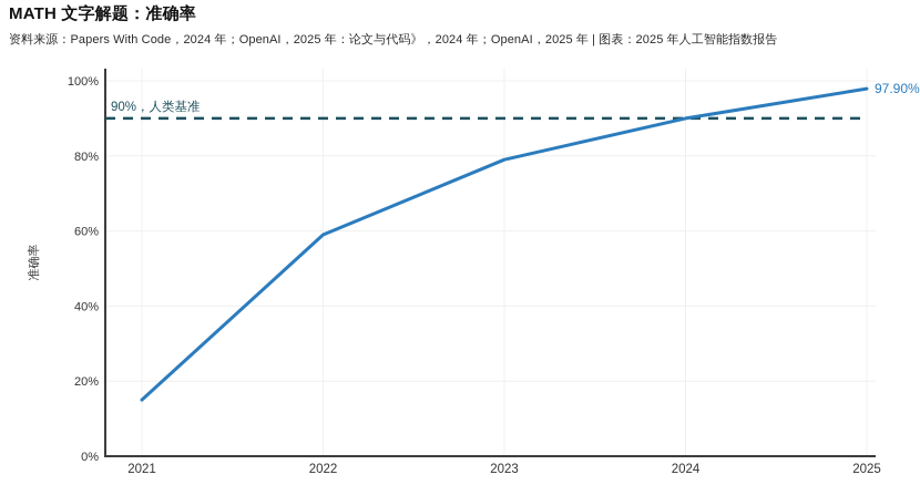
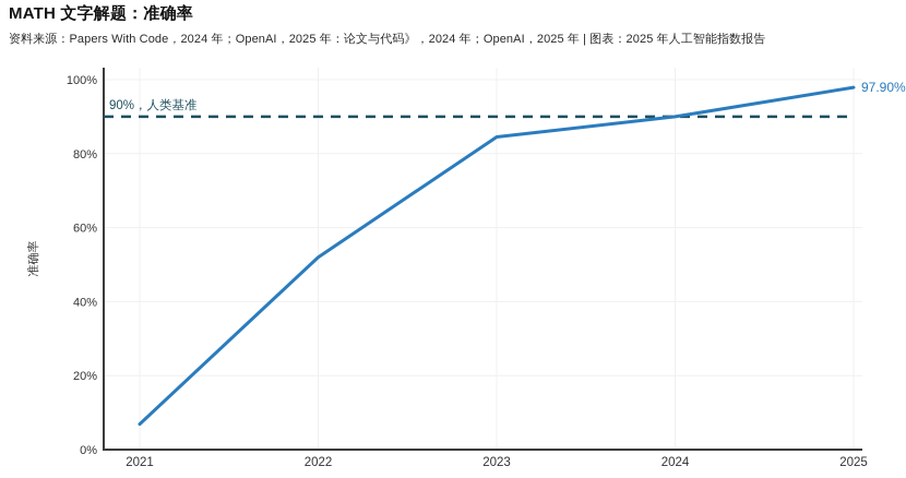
2021: 15% -> 7%
2022: 59% -> 52%
2023: 79% -> 84%
